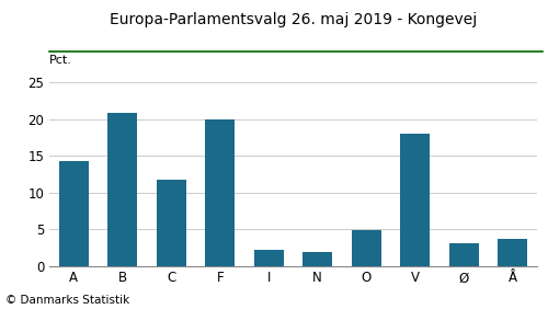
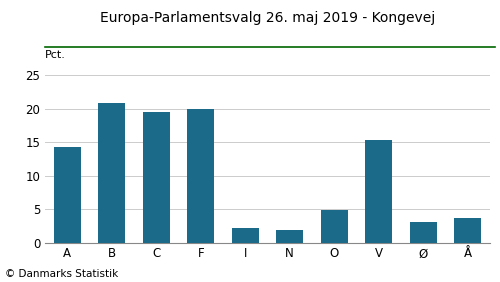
C: 11.8 -> 19.6
V: 18.0 -> 15.4
